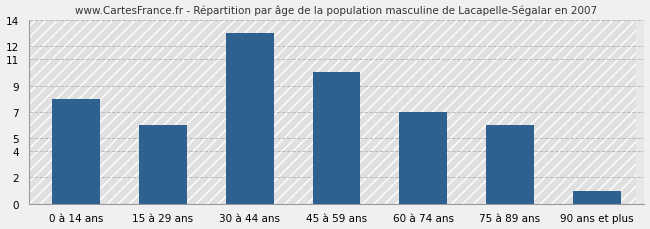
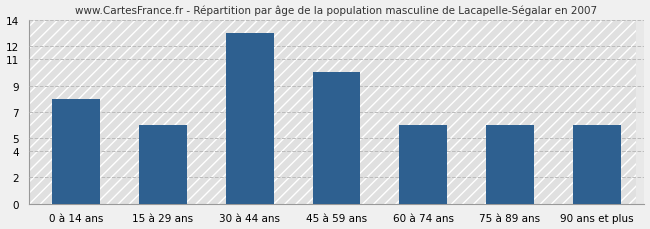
60 à 74 ans: 7 -> 6
90 ans et plus: 1 -> 6
